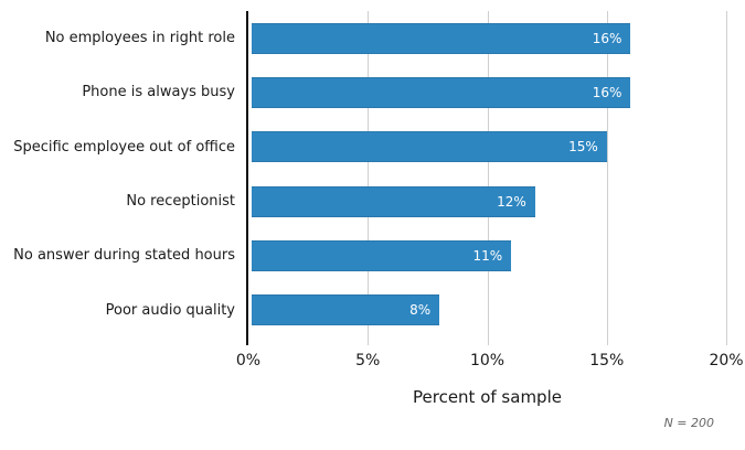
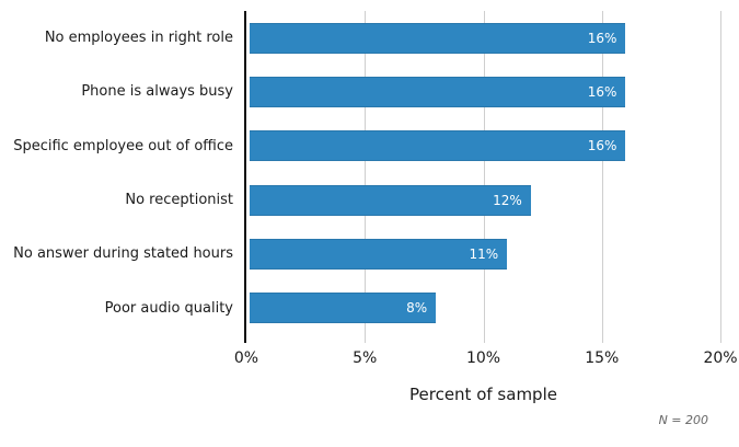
Specific employee out of office: 15% -> 16%
